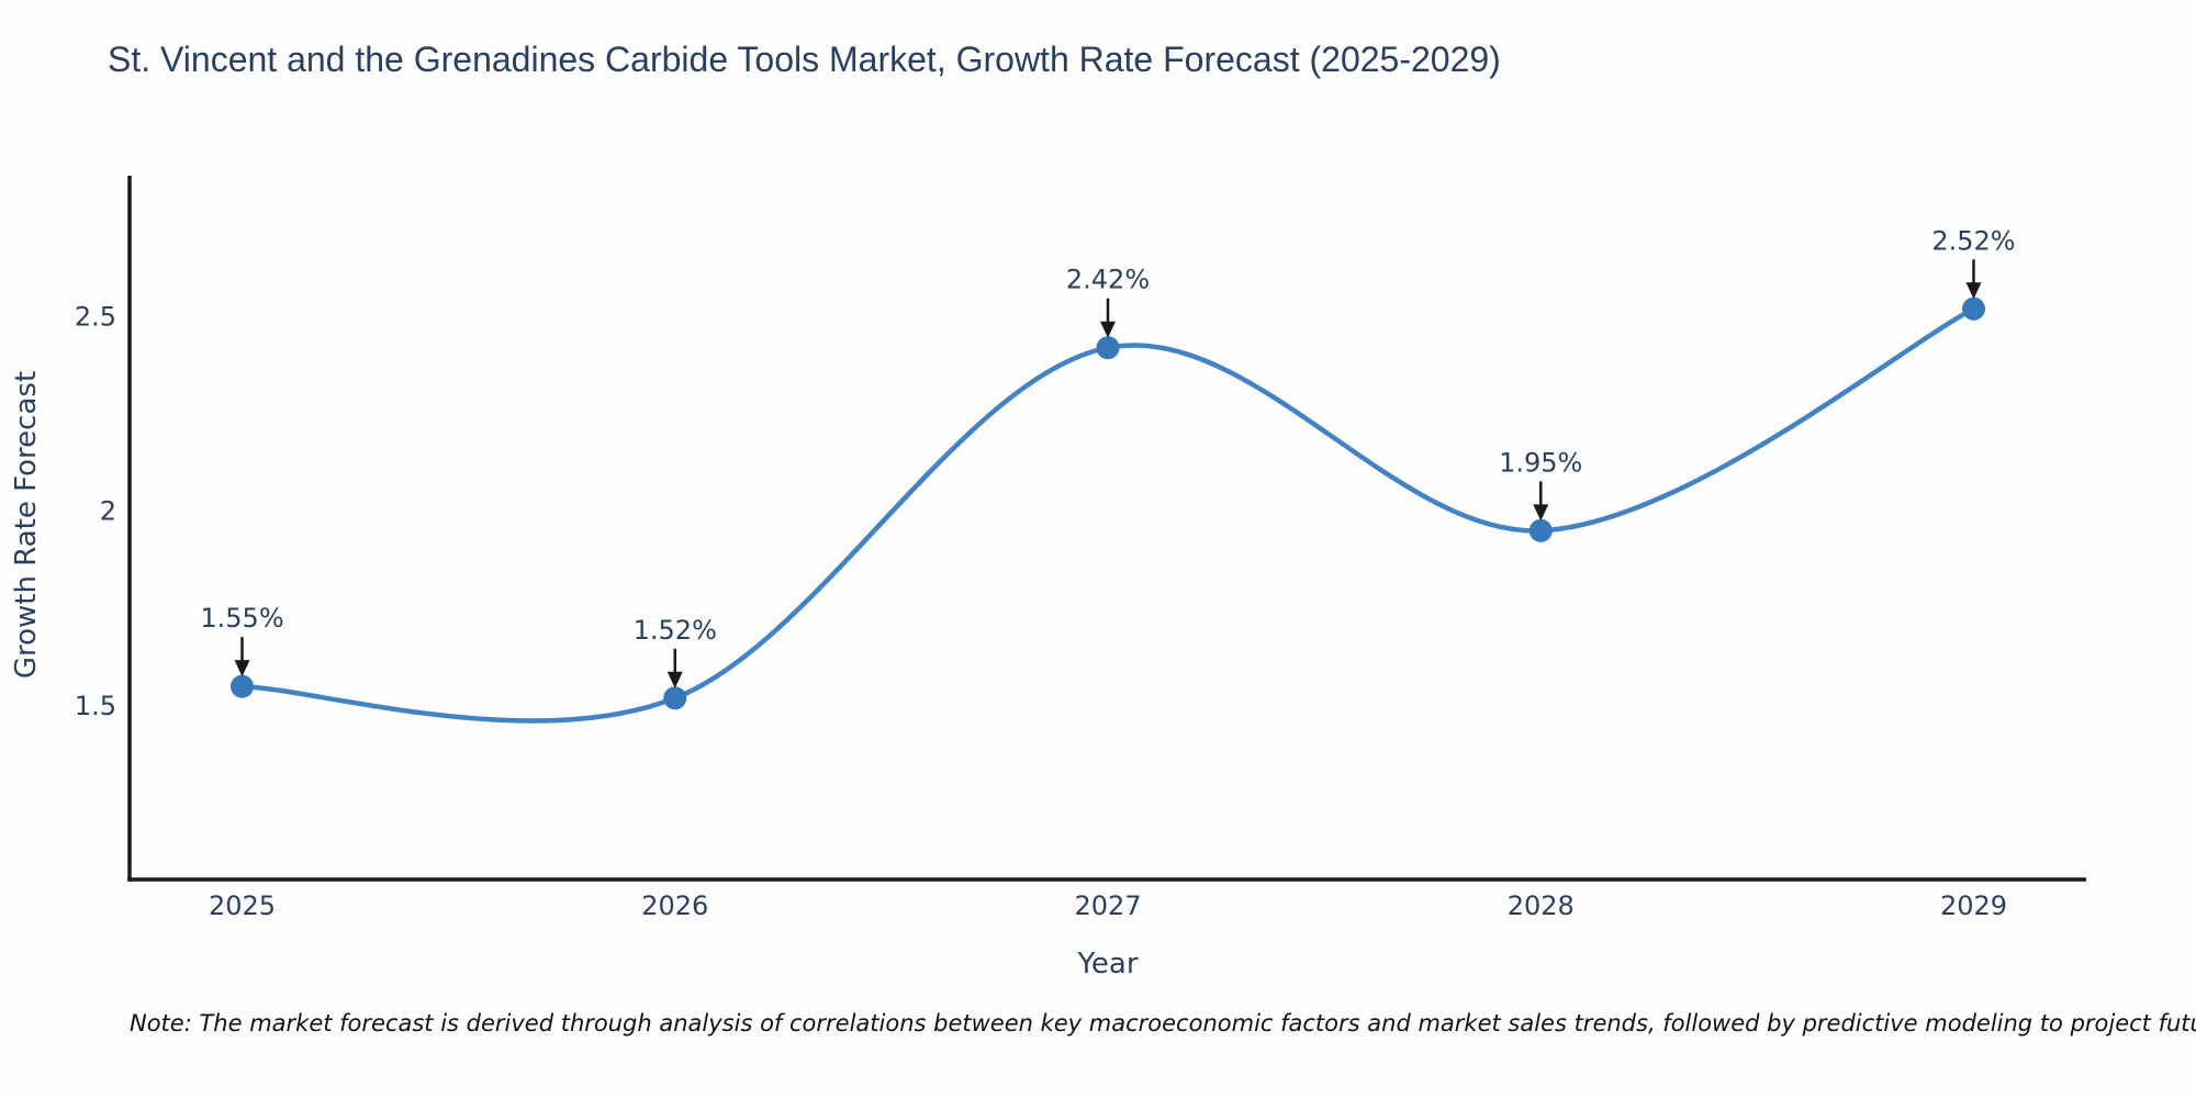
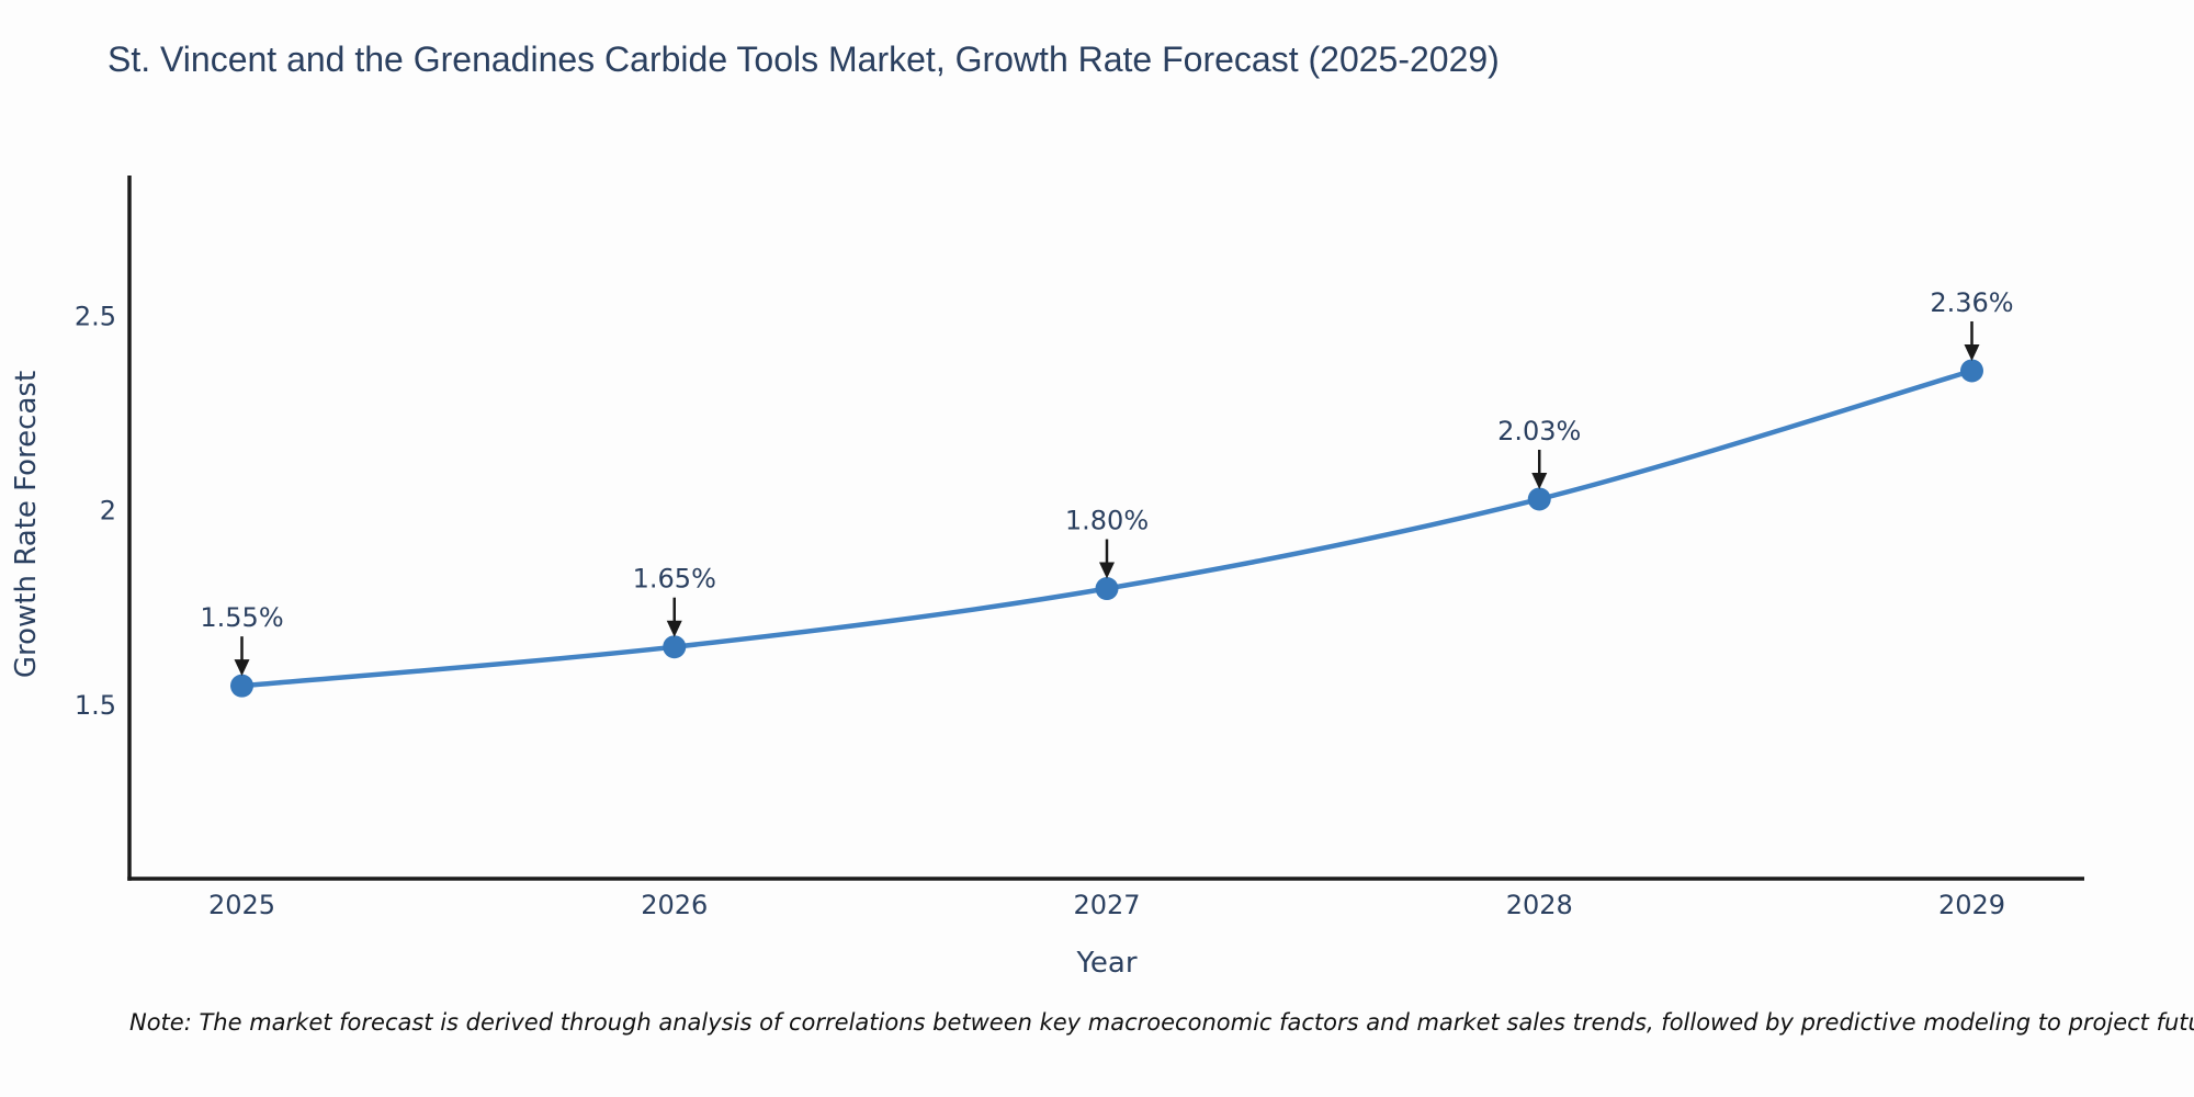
2026: 1.52% -> 1.65%
2027: 2.42% -> 1.80%
2028: 1.95% -> 2.03%
2029: 2.52% -> 2.36%
